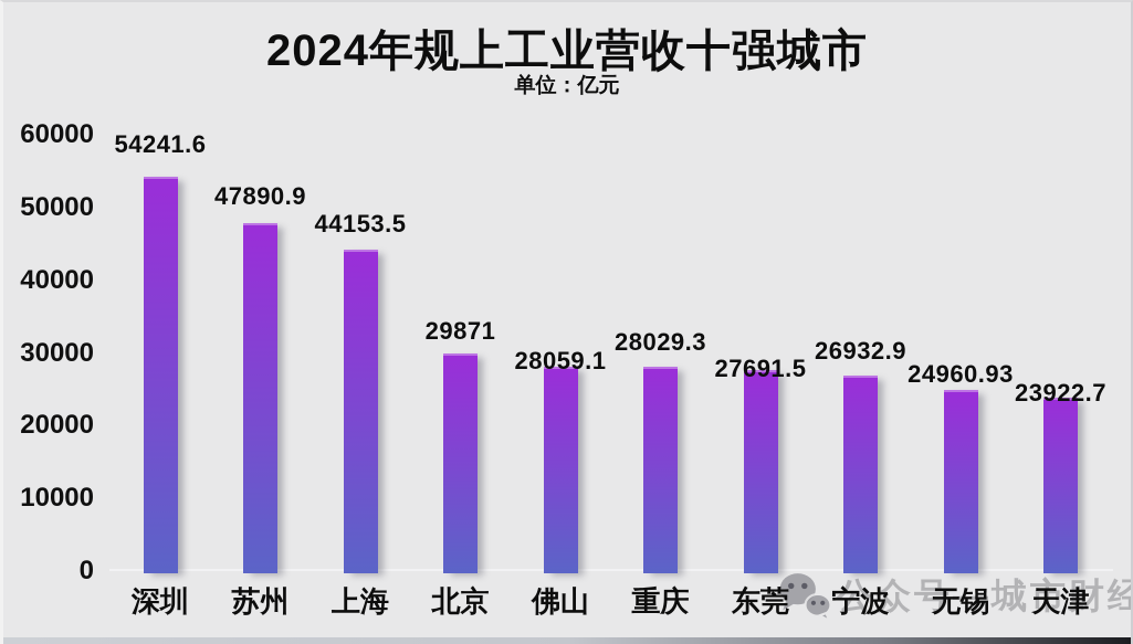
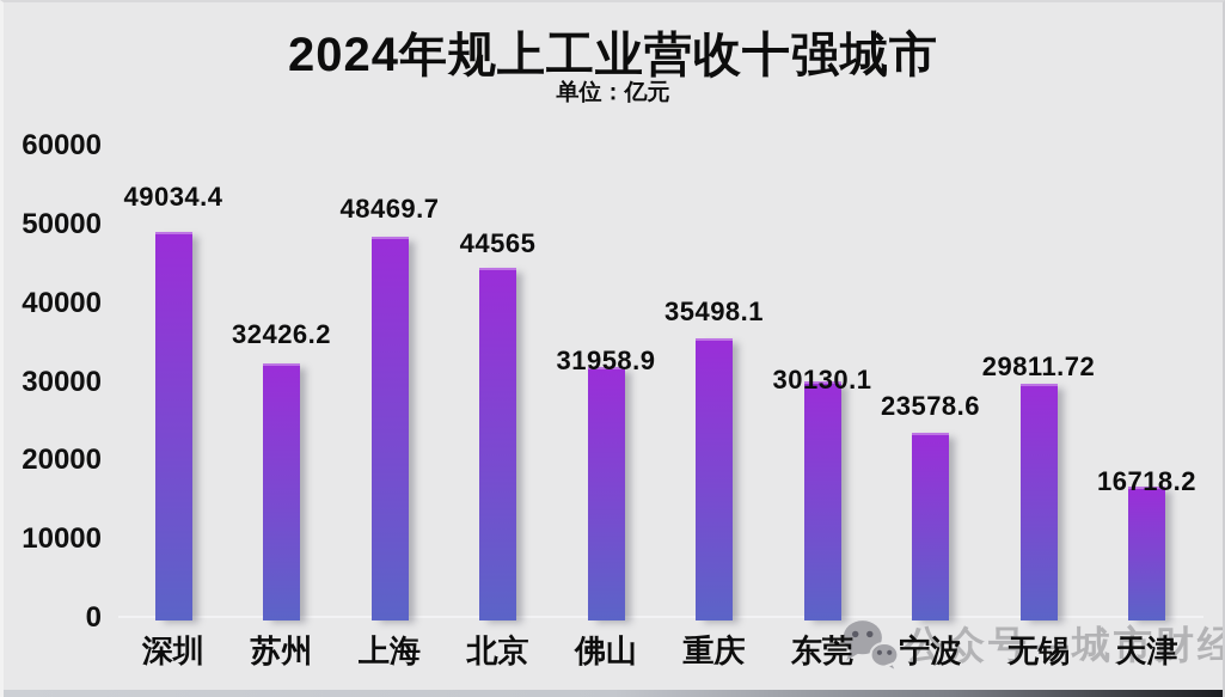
深圳: 54241.6 -> 49034.4
苏州: 47890.9 -> 32426.2
上海: 44153.5 -> 48469.7
北京: 29871 -> 44565
佛山: 28059.1 -> 31958.9
重庆: 28029.3 -> 35498.1
东莞: 27691.5 -> 30130.1
宁波: 26932.9 -> 23578.6
无锡: 24960.93 -> 29811.72
天津: 23922.7 -> 16718.2
